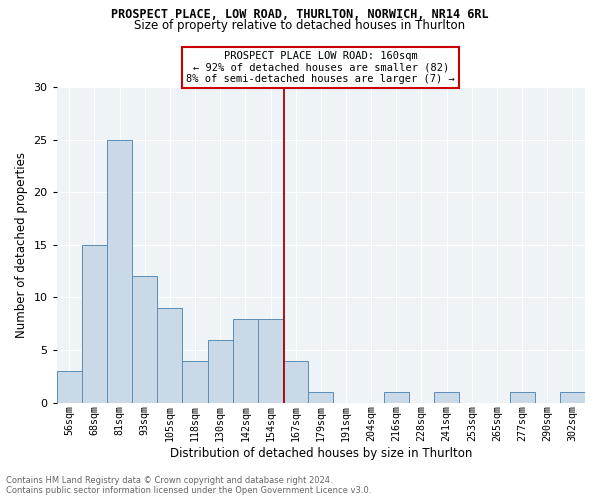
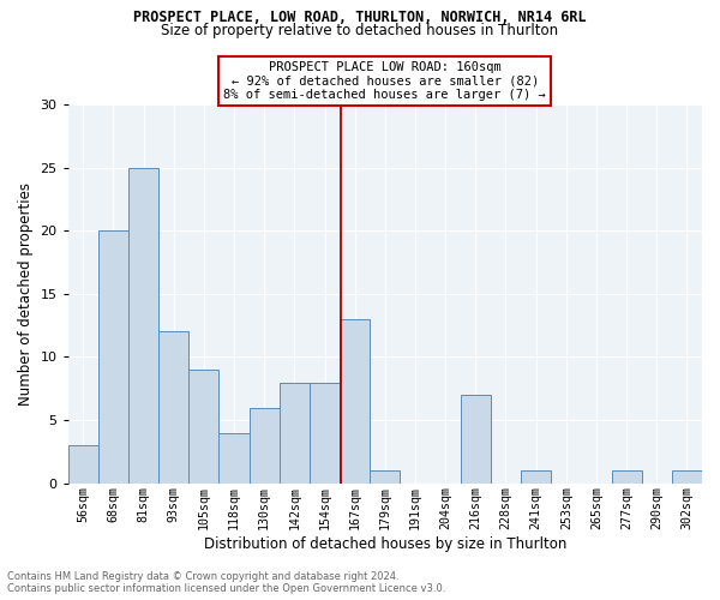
68sqm: 15 -> 20
167sqm: 4 -> 13
216sqm: 1 -> 7
